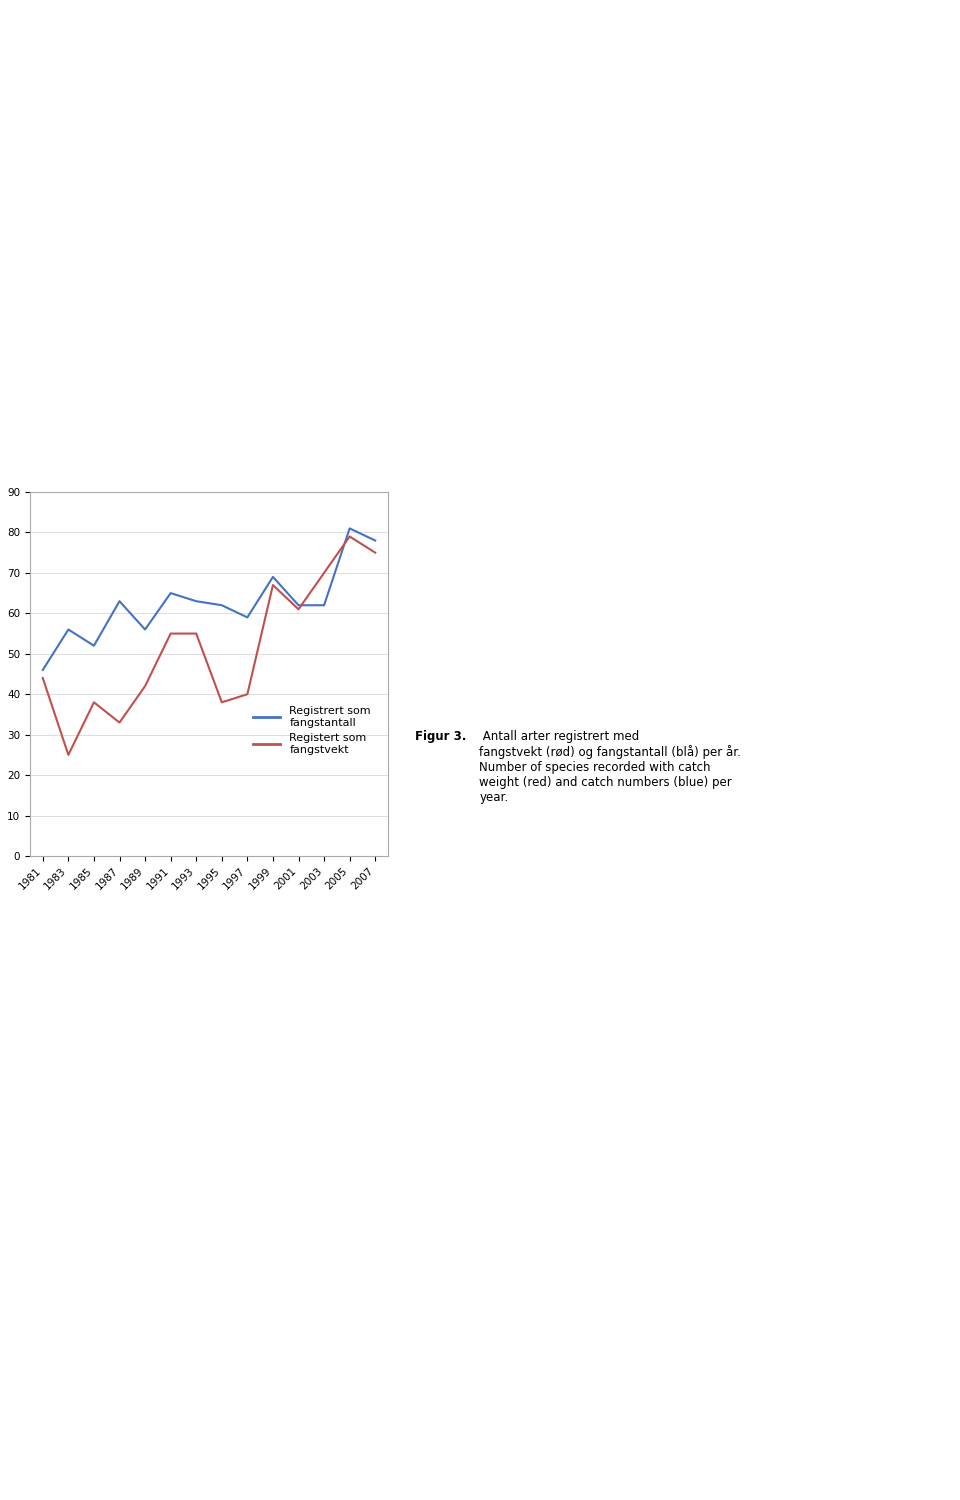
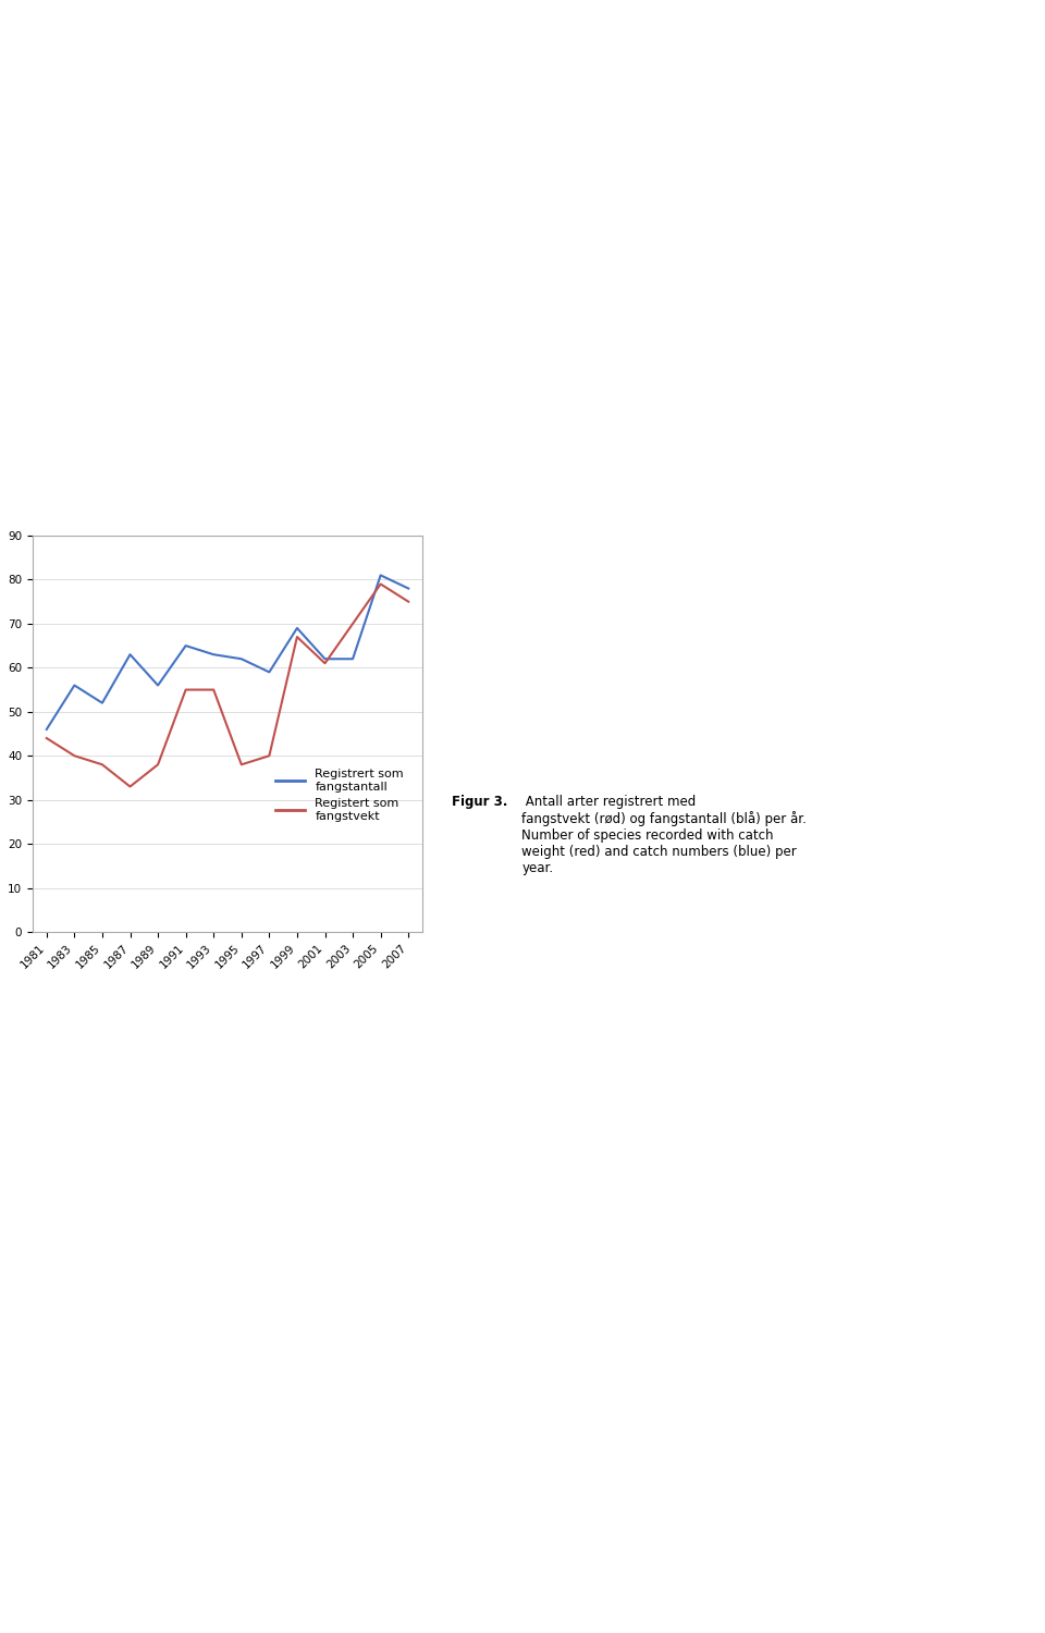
Registert som fangstvekt/1983: 25 -> 40
Registert som fangstvekt/1989: 42 -> 38
